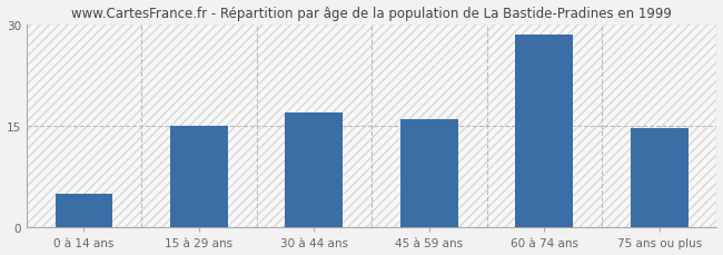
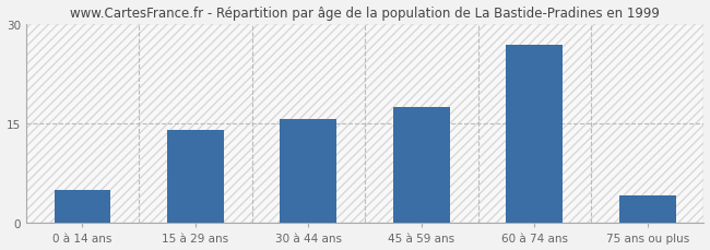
15 à 29 ans: 15.0 -> 14.0
30 à 44 ans: 17.0 -> 15.6
45 à 59 ans: 16.0 -> 17.4
60 à 74 ans: 28.5 -> 26.8
75 ans ou plus: 14.7 -> 4.2
